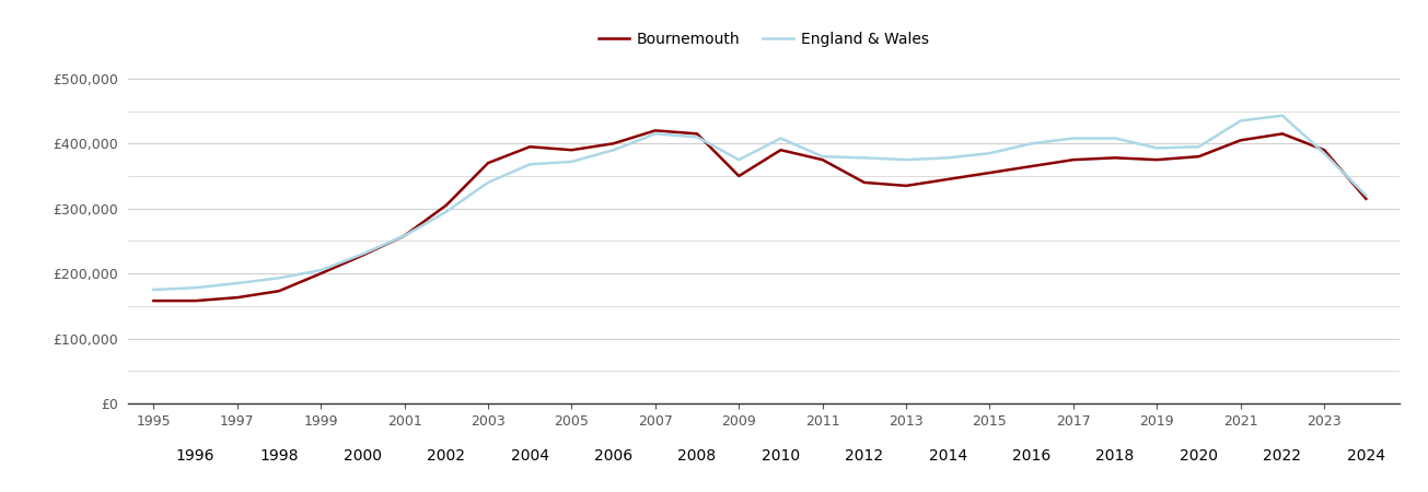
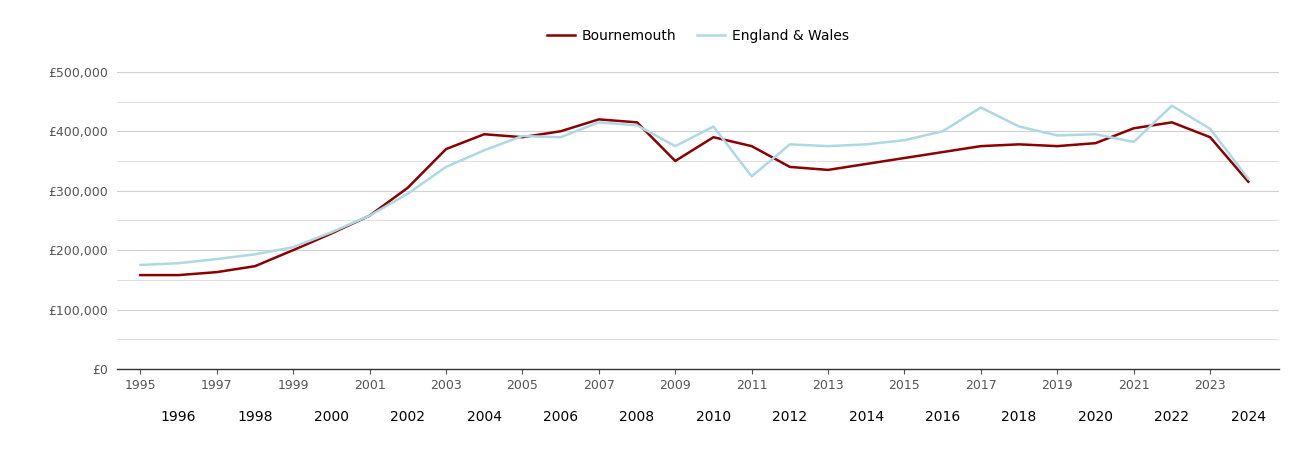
England & Wales/2005: £372,000 -> £392,000
England & Wales/2011: £380,000 -> £324,000
England & Wales/2017: £408,000 -> £440,000
England & Wales/2021: £435,000 -> £382,000
England & Wales/2023: £385,000 -> £404,000
